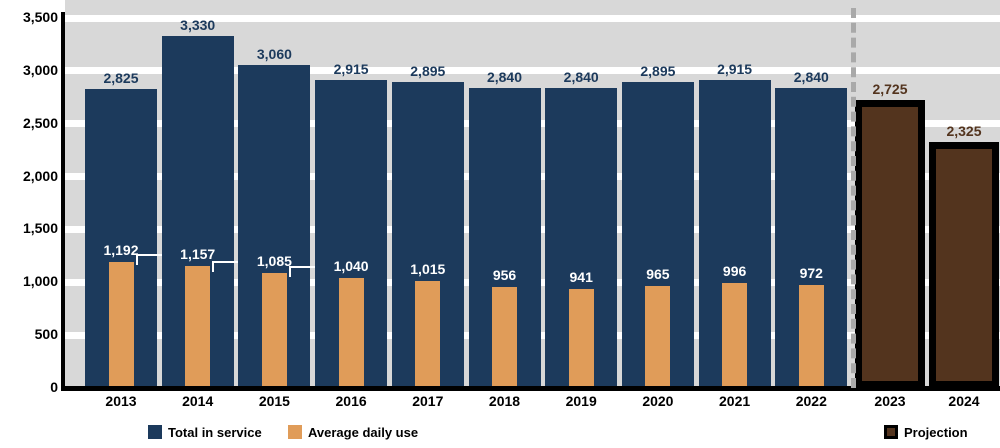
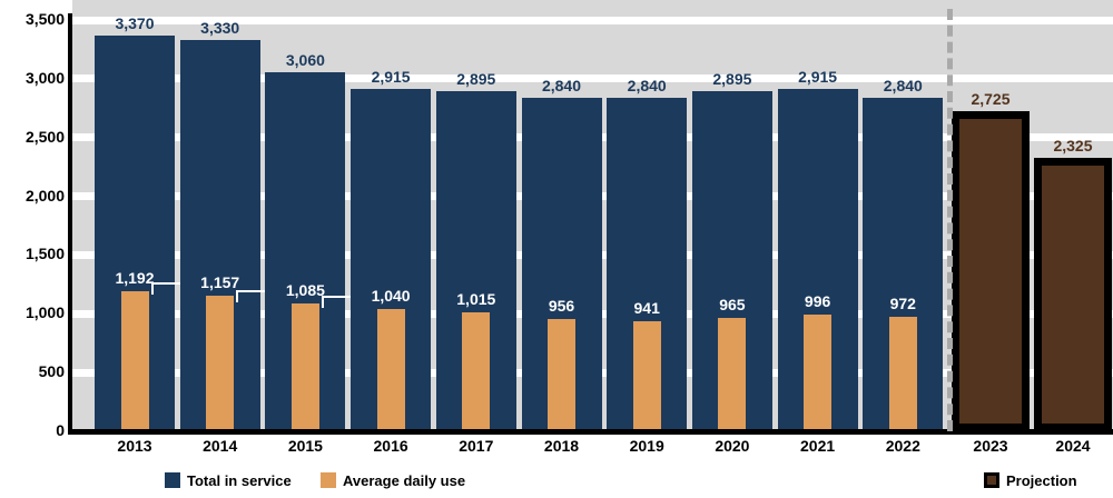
Total in service/2013: 2,825 -> 3,370
